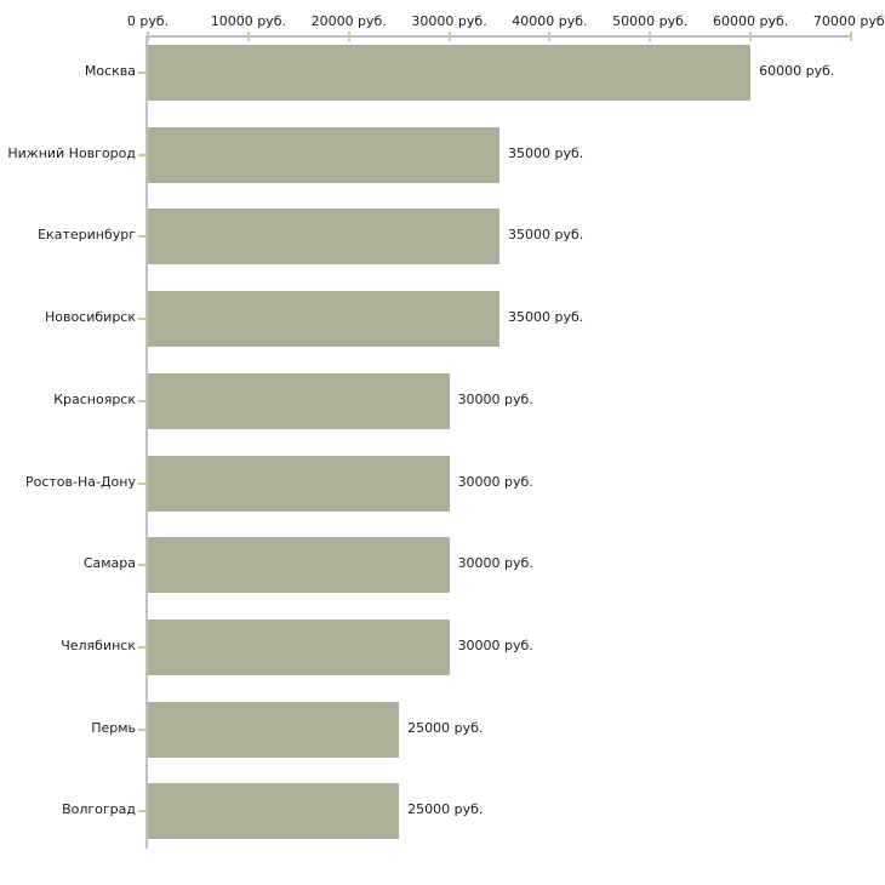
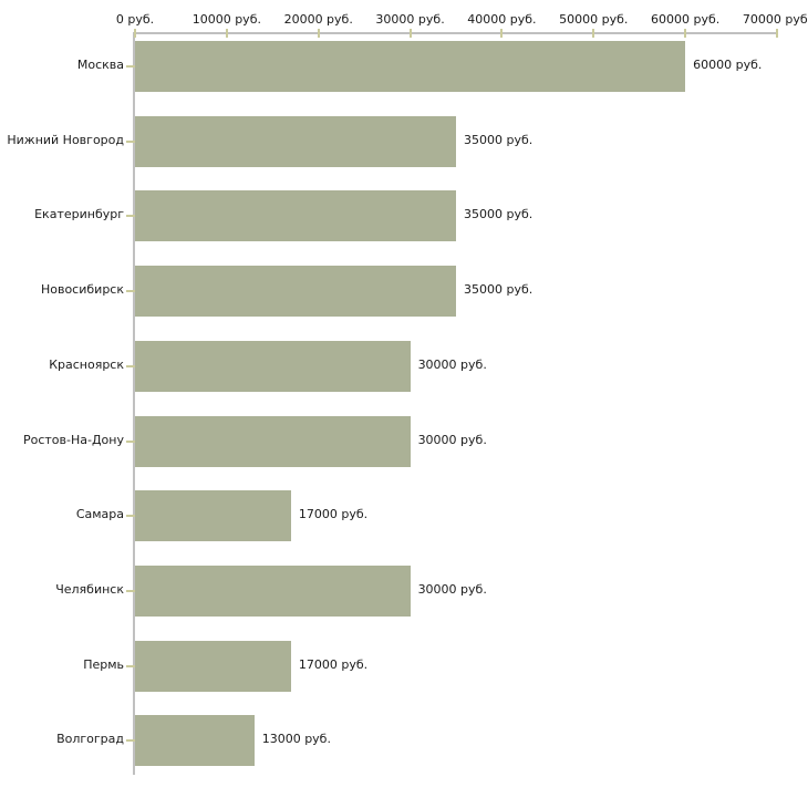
Самара: 30000 -> 17000
Пермь: 25000 -> 17000
Волгоград: 25000 -> 13000
